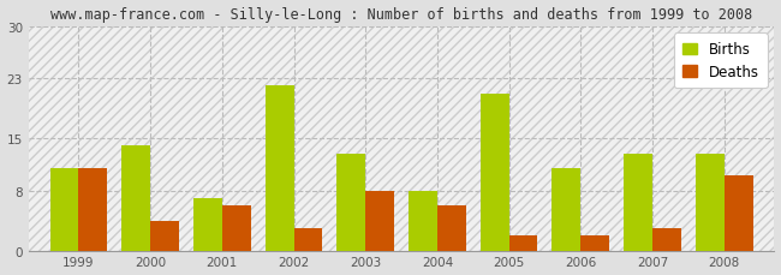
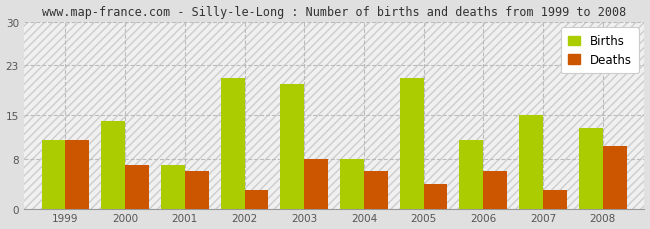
Deaths/2000: 4 -> 7
Births/2002: 22 -> 21
Births/2003: 13 -> 20
Deaths/2005: 2 -> 4
Deaths/2006: 2 -> 6
Births/2007: 13 -> 15
